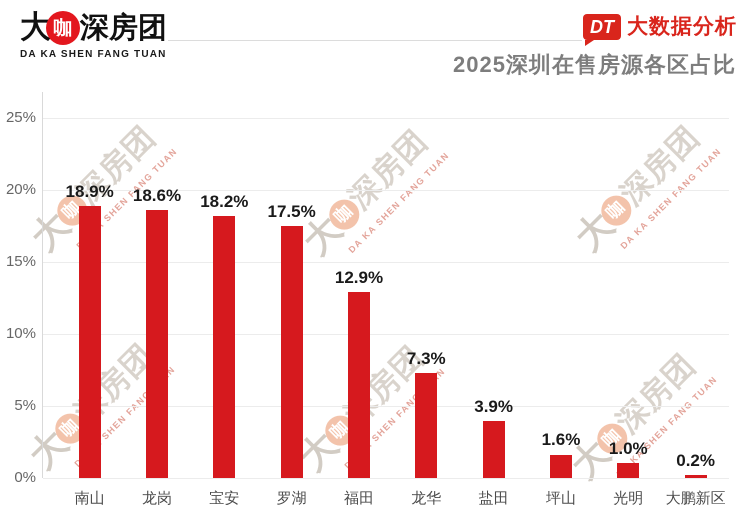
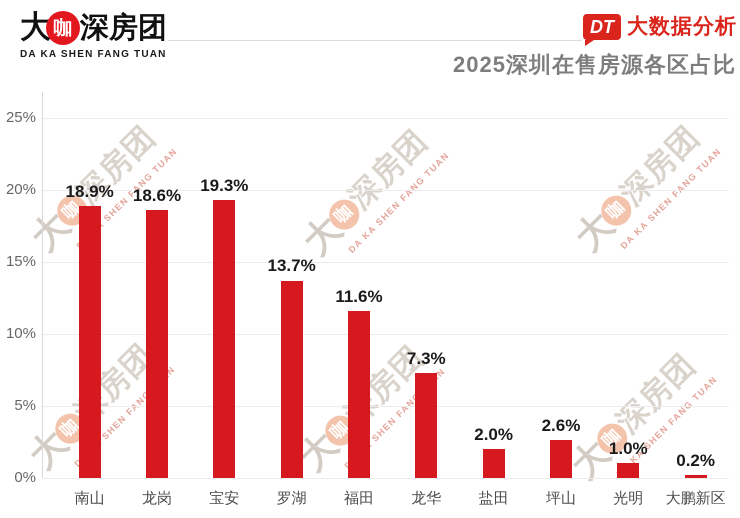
宝安: 18.2% -> 19.3%
罗湖: 17.5% -> 13.7%
福田: 12.9% -> 11.6%
盐田: 3.9% -> 2.0%
坪山: 1.6% -> 2.6%
